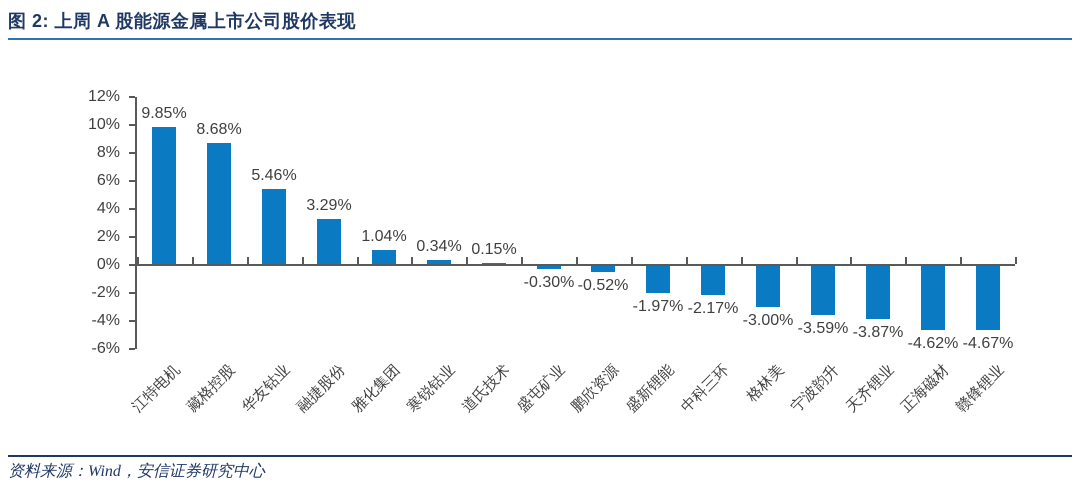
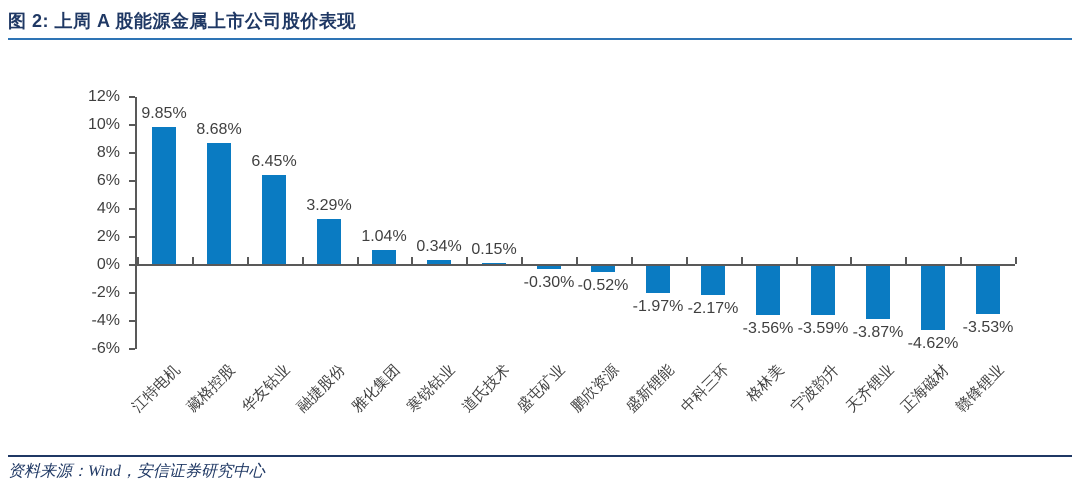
华友钴业: 5.46% -> 6.45%
格林美: -3.00% -> -3.56%
赣锋锂业: -4.67% -> -3.53%
